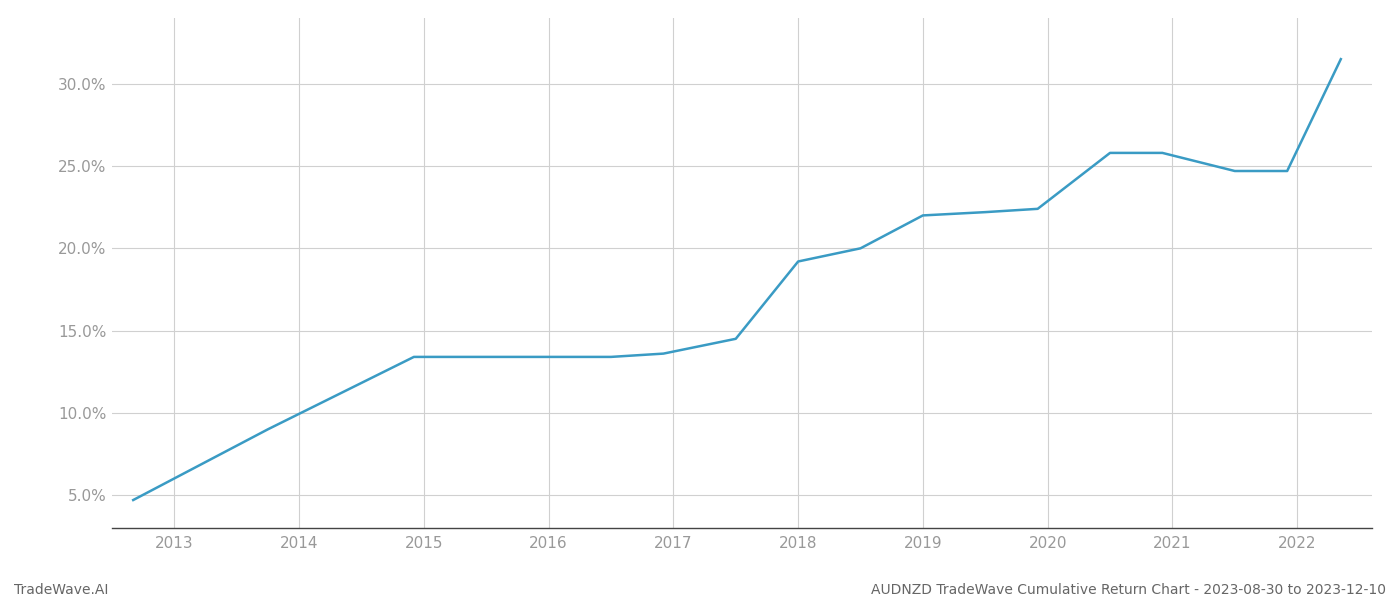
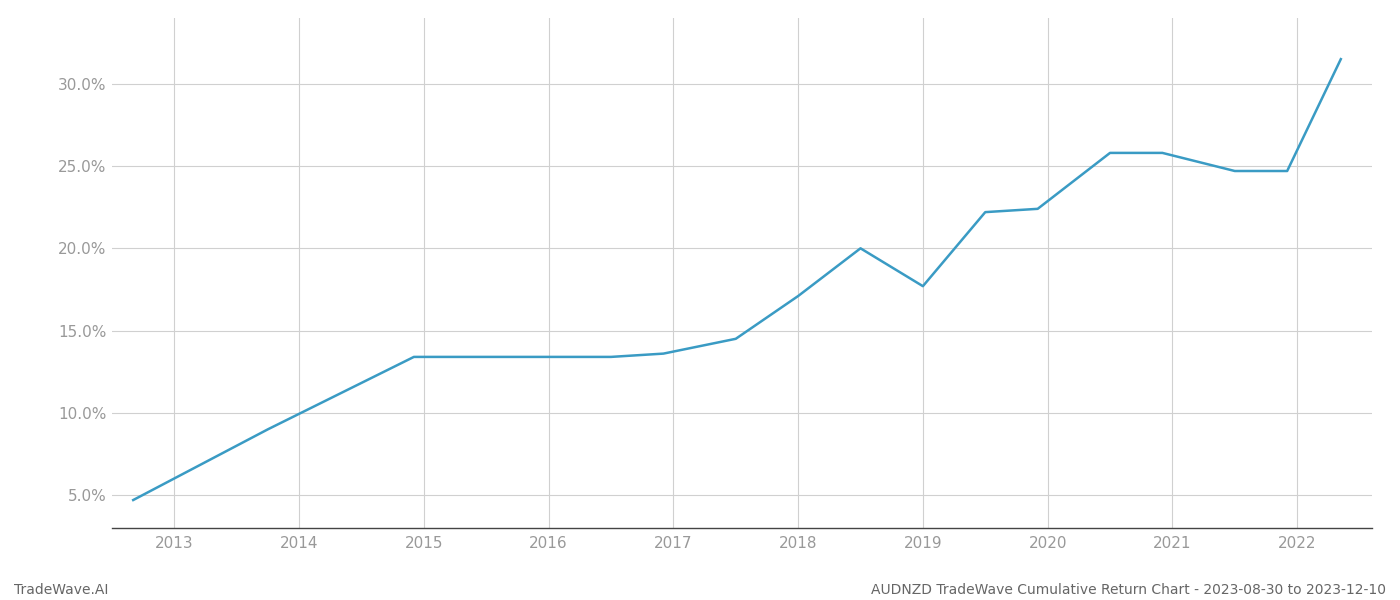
2018: 19.2% -> 17.1%
2019: 22.0% -> 17.7%
